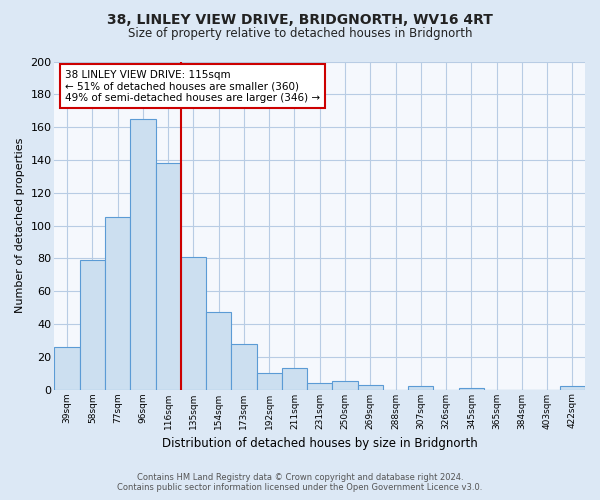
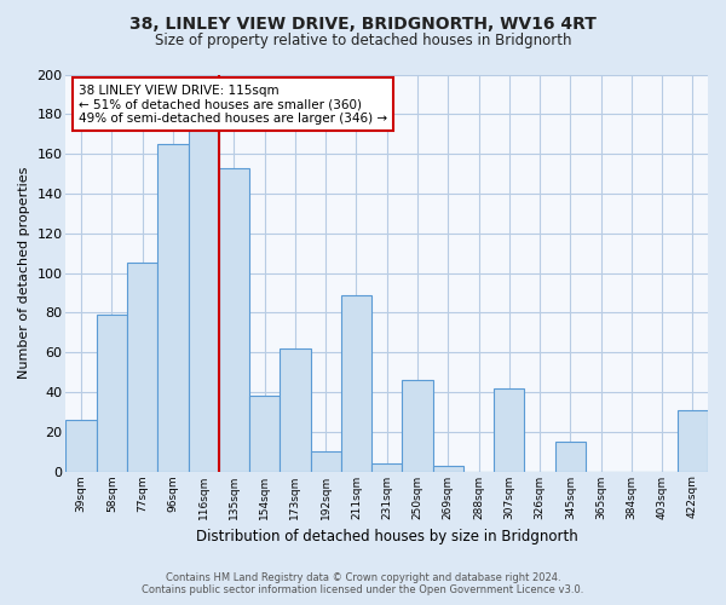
116sqm: 138 -> 172
135sqm: 81 -> 153
154sqm: 47 -> 38
173sqm: 28 -> 62
211sqm: 13 -> 89
250sqm: 5 -> 46
307sqm: 2 -> 42
345sqm: 1 -> 15
422sqm: 2 -> 31
